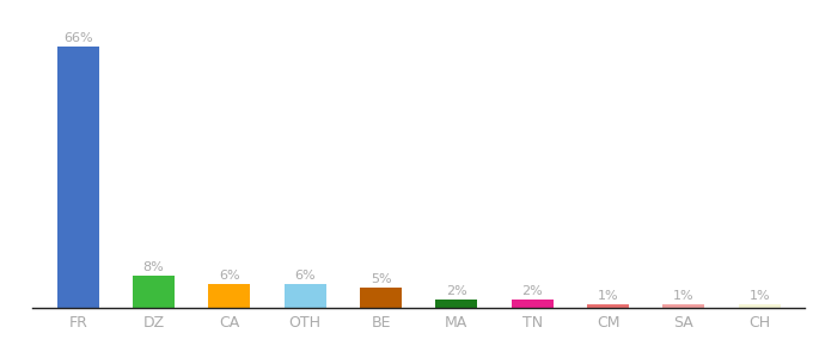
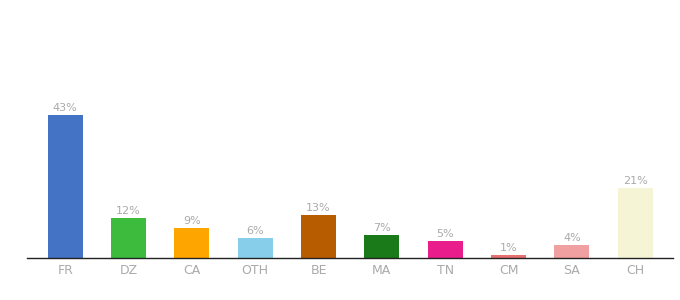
FR: 66% -> 43%
DZ: 8% -> 12%
CA: 6% -> 9%
BE: 5% -> 13%
MA: 2% -> 7%
TN: 2% -> 5%
SA: 1% -> 4%
CH: 1% -> 21%
